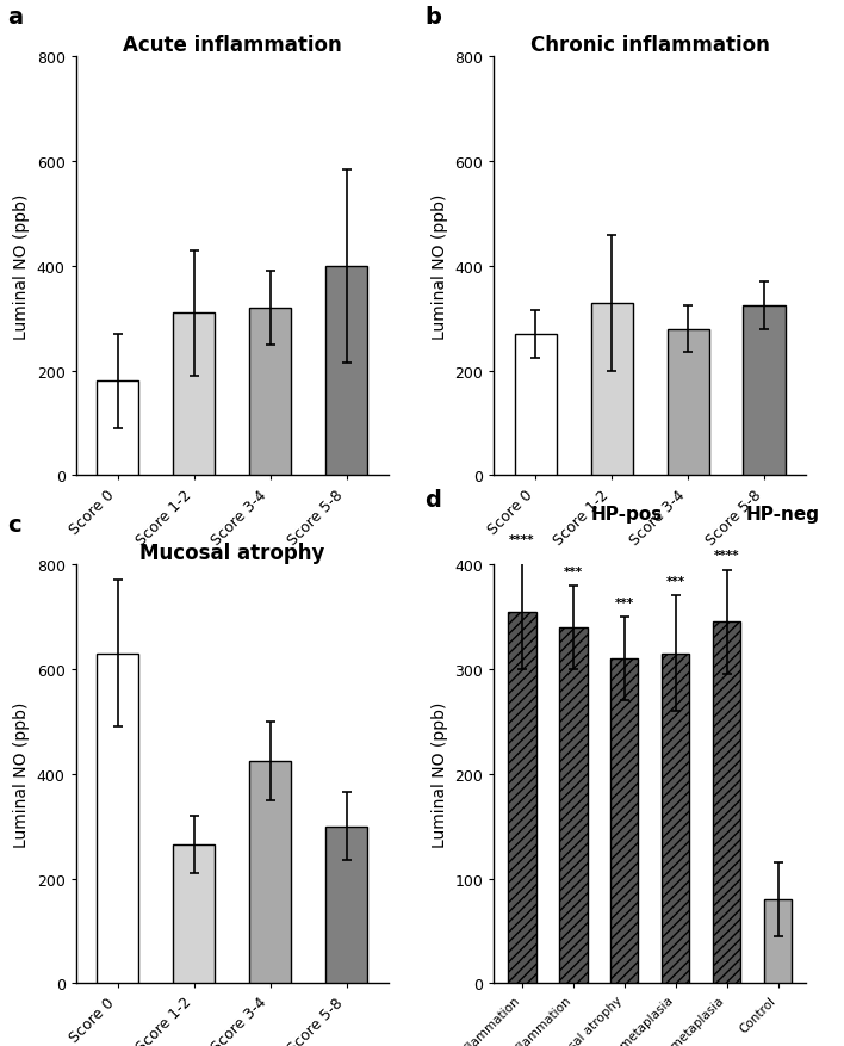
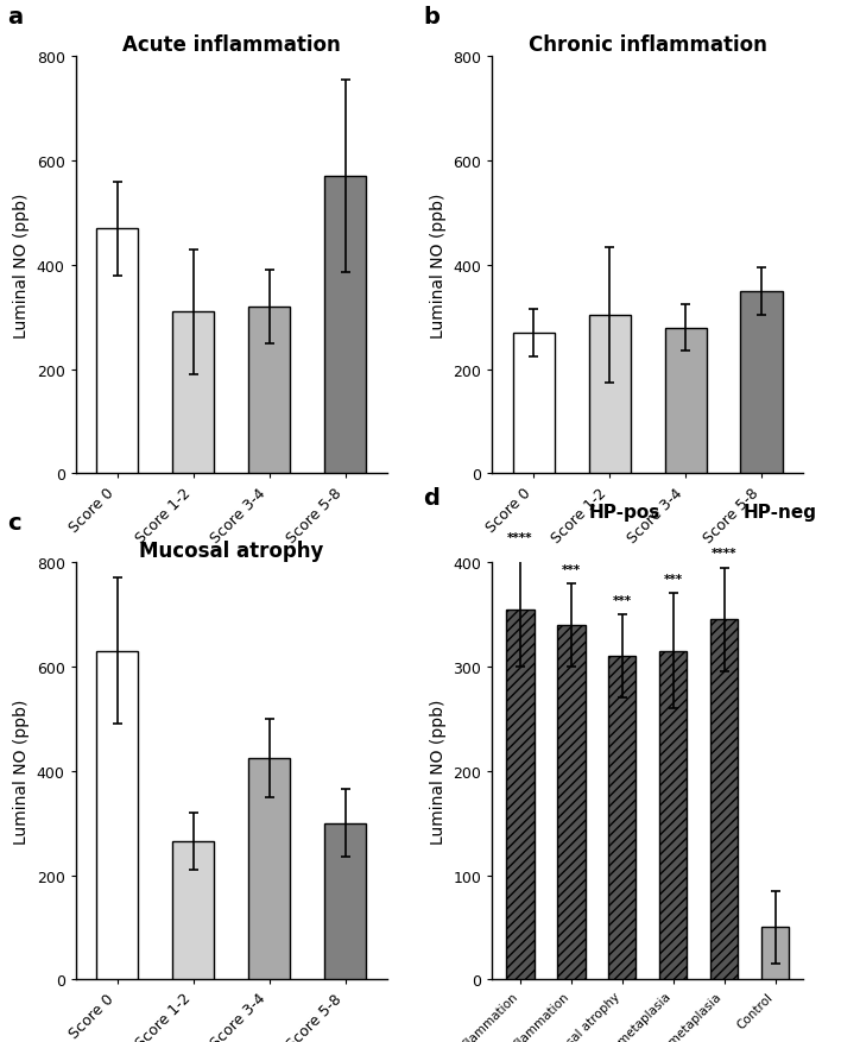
Acute inflammation/Score 0: 180 -> 470
Acute inflammation/Score 5-8: 400 -> 570
Chronic inflammation/Score 1-2: 330 -> 305
Chronic inflammation/Score 5-8: 325 -> 350
Control: 80 -> 50
